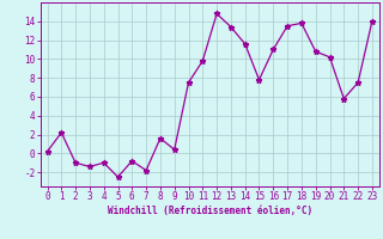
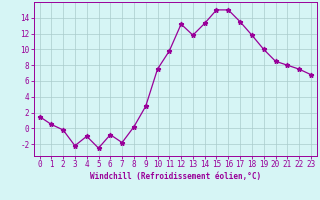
0: 0.2 -> 1.5
1: 2.2 -> 0.5
2: -1.0 -> -0.2
3: -1.4 -> -2.2
8: 1.6 -> 0.2
9: 0.4 -> 2.8
12: 14.8 -> 13.2
13: 13.4 -> 11.8
14: 11.6 -> 13.3
15: 7.8 -> 15.0
16: 11.0 -> 15.0
18: 13.8 -> 11.8
19: 10.8 -> 10.0
20: 10.2 -> 8.5
21: 5.8 -> 8.0
23: 14.0 -> 6.8
